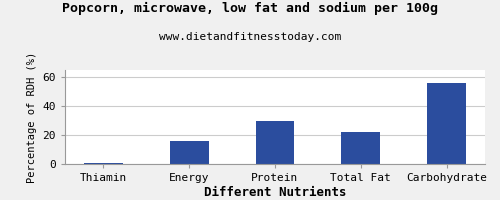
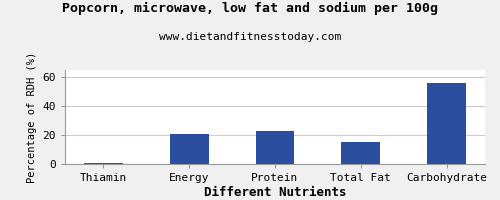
Energy: 16 -> 21
Protein: 30 -> 23
Total Fat: 22 -> 15
